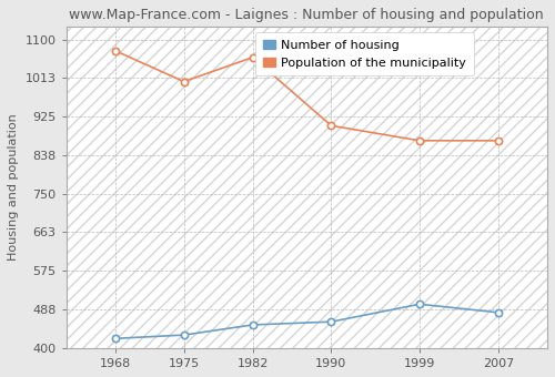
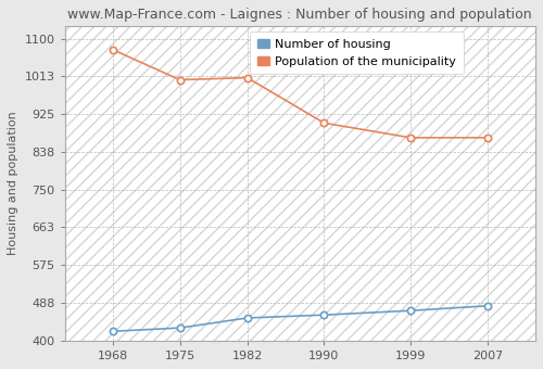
Population of the municipality/1982: 1060 -> 1010
Number of housing/1999: 500 -> 470
